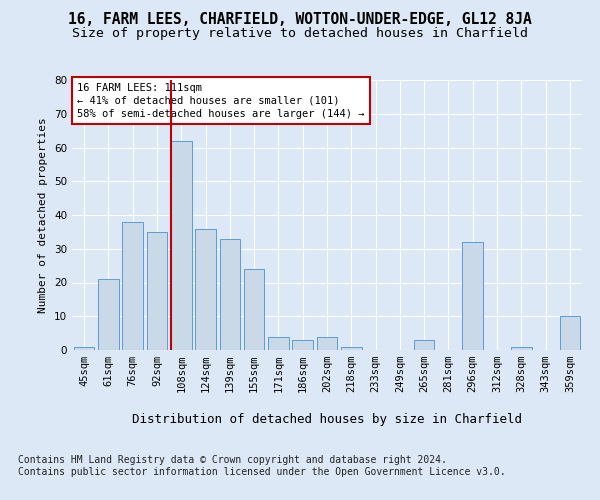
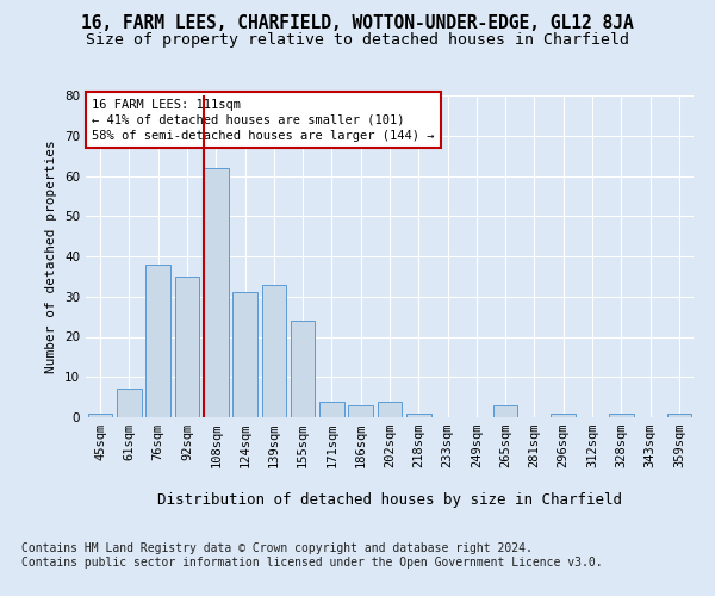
61sqm: 21 -> 7
124sqm: 36 -> 31
296sqm: 32 -> 1
359sqm: 10 -> 1
